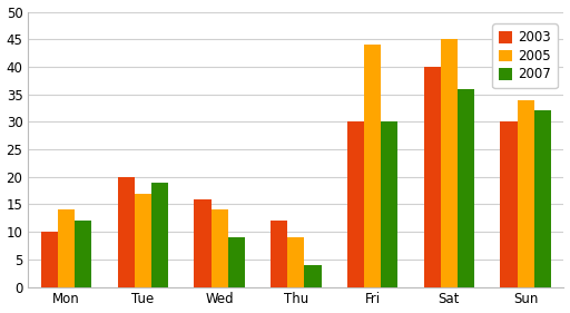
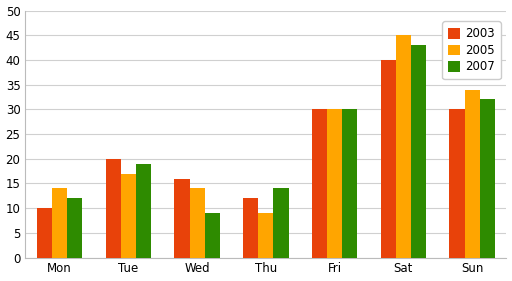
2007/Thu: 4 -> 14
2005/Fri: 44 -> 30
2007/Sat: 36 -> 43
